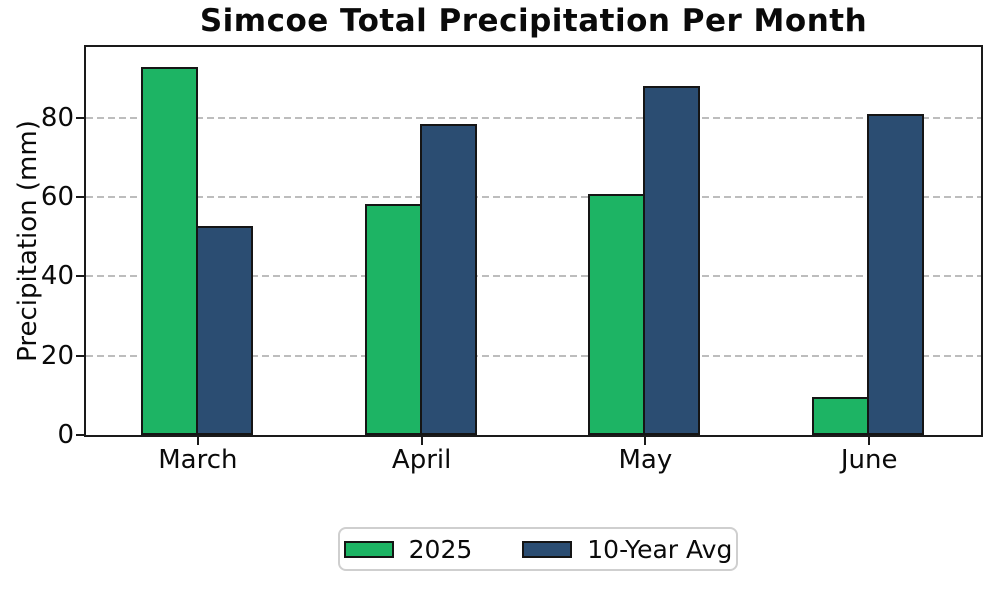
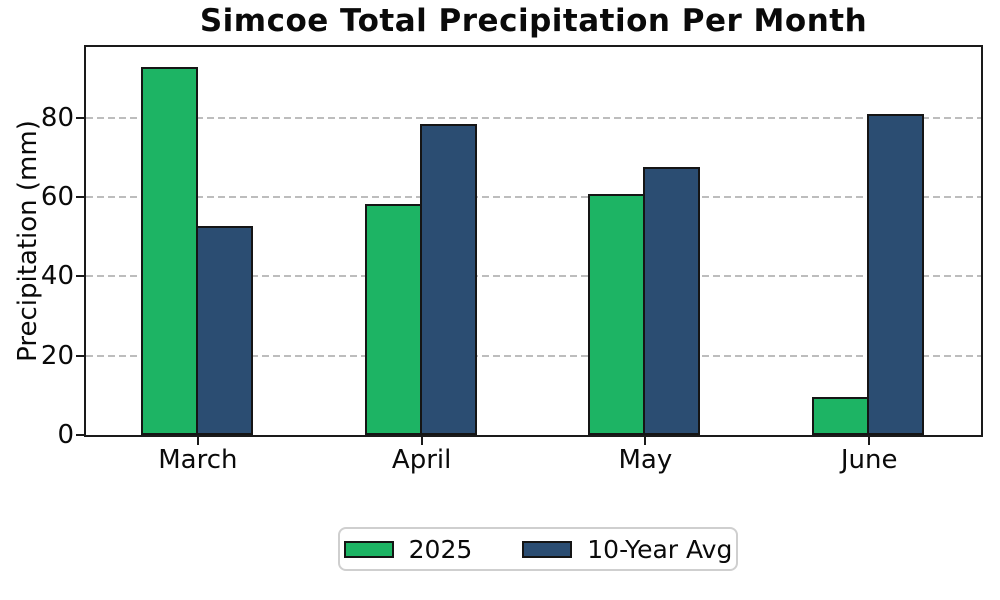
10-Year Avg/May: 88 -> 68
